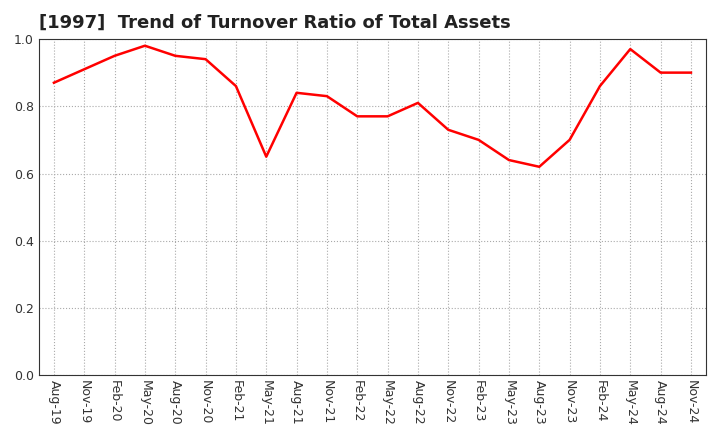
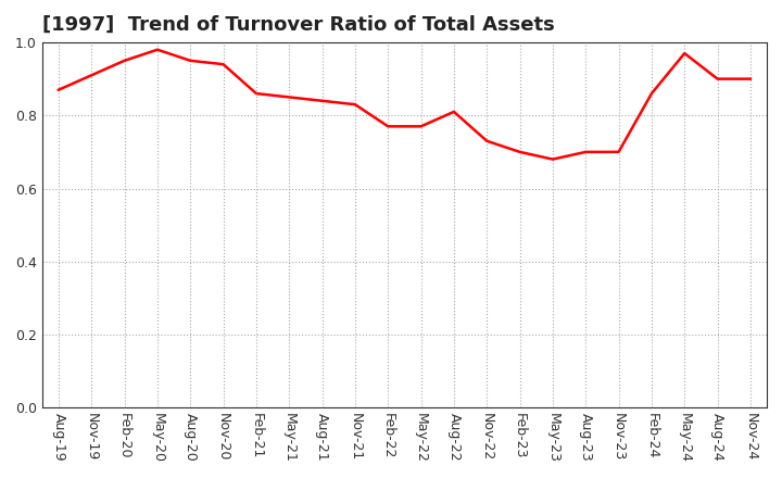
May-21: 0.65 -> 0.85
May-23: 0.64 -> 0.68
Aug-23: 0.62 -> 0.70
